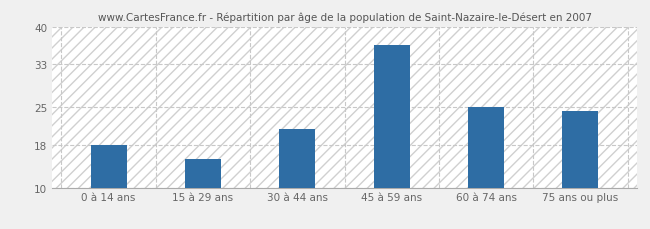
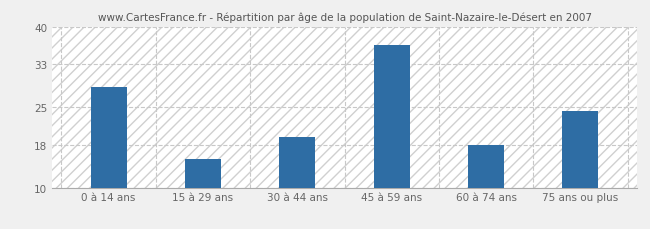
0 à 14 ans: 17.9 -> 28.8
30 à 44 ans: 21.0 -> 19.4
60 à 74 ans: 25.0 -> 18.0
